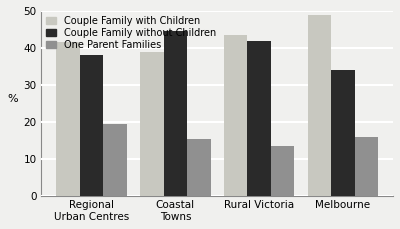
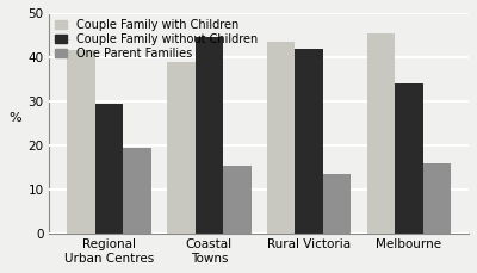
Couple Family without Children/Regional Urban Centres: 38.0 -> 29.5
Couple Family with Children/Melbourne: 49.0 -> 45.5
